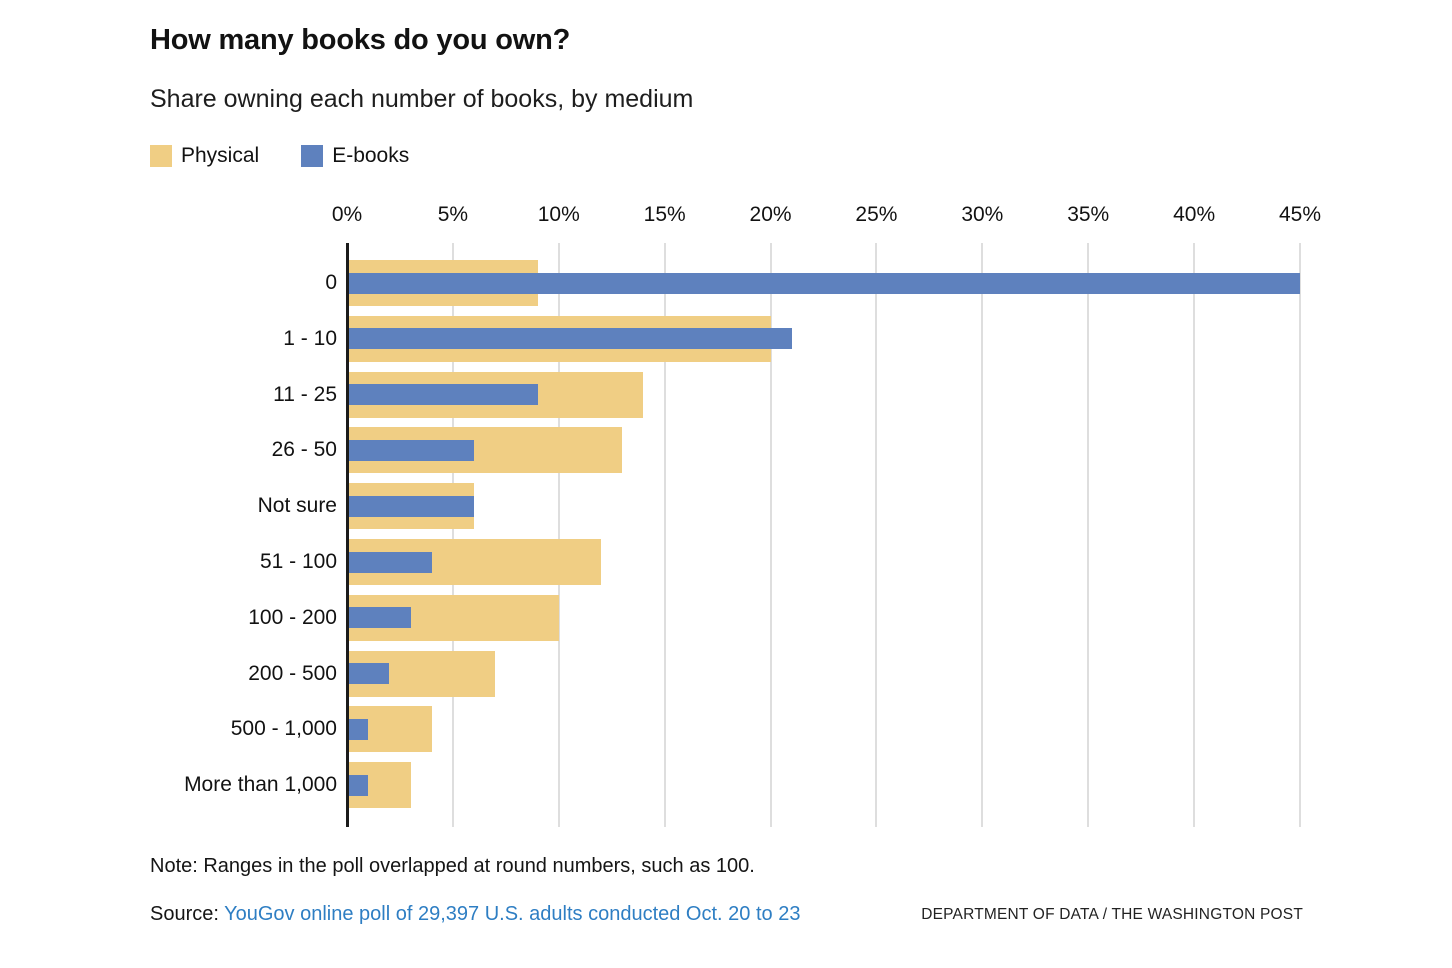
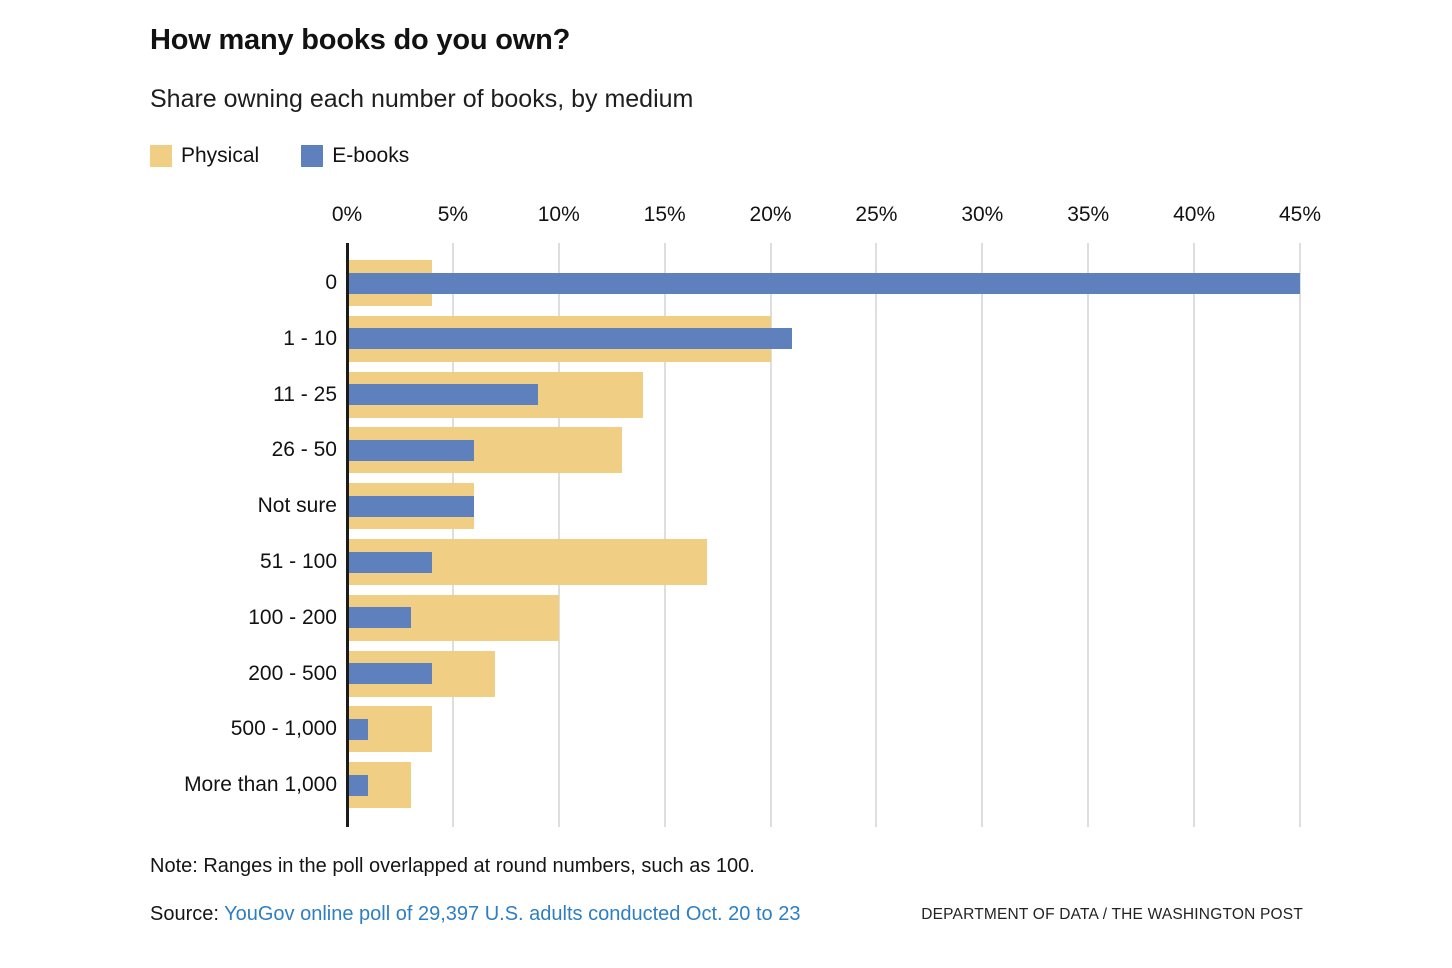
Physical/0: 9% -> 4%
Physical/51 - 100: 12% -> 17%
E-books/200 - 500: 2% -> 4%
